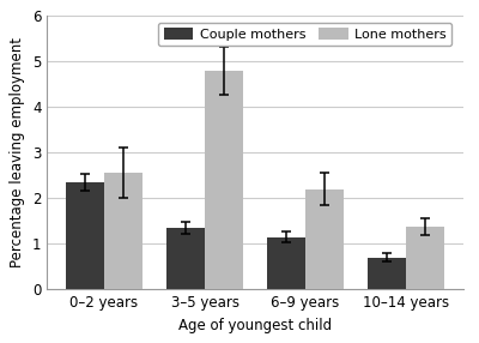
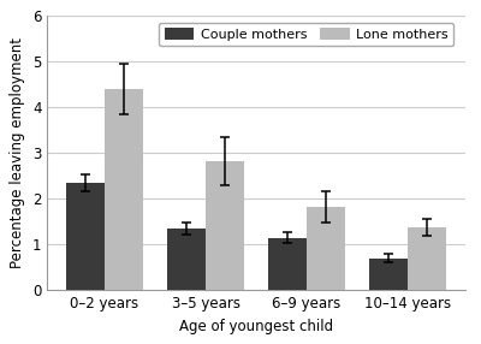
Lone mothers/0–2 years: 2.55 -> 4.40
Lone mothers/3–5 years: 4.80 -> 2.82
Lone mothers/6–9 years: 2.20 -> 1.82
